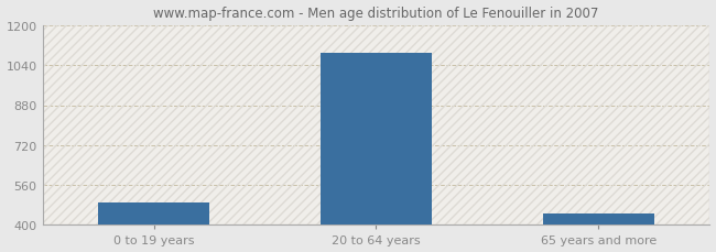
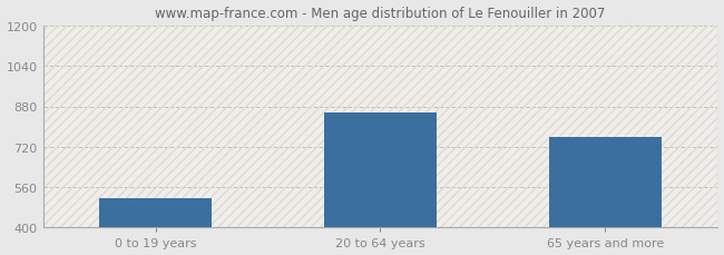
0 to 19 years: 490 -> 515
20 to 64 years: 1090 -> 855
65 years and more: 445 -> 760
